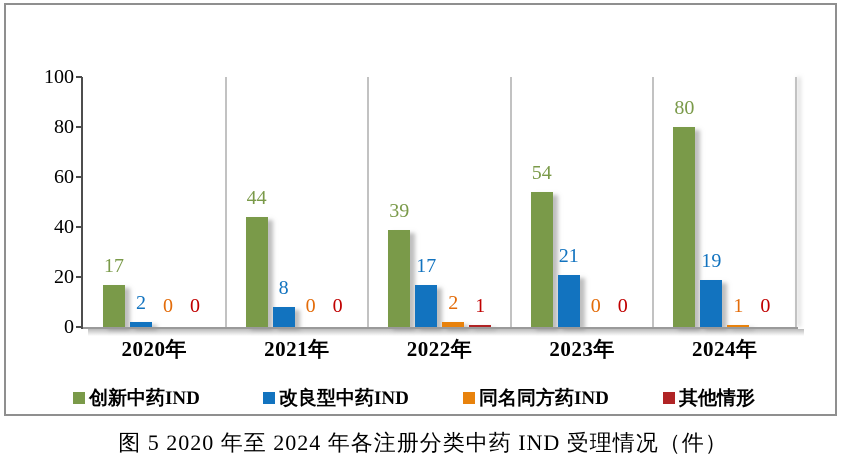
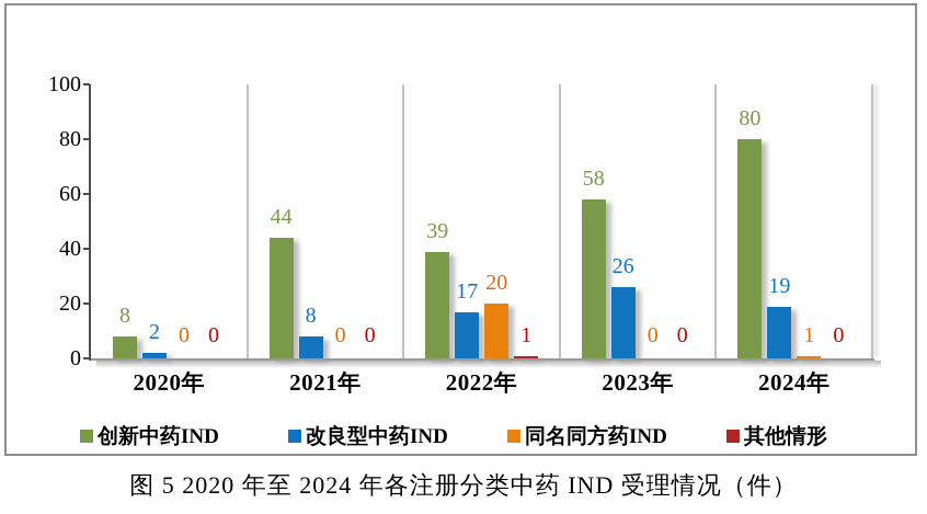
创新中药IND/2020年: 17 -> 8
同名同方药IND/2022年: 2 -> 20
创新中药IND/2023年: 54 -> 58
改良型中药IND/2023年: 21 -> 26
